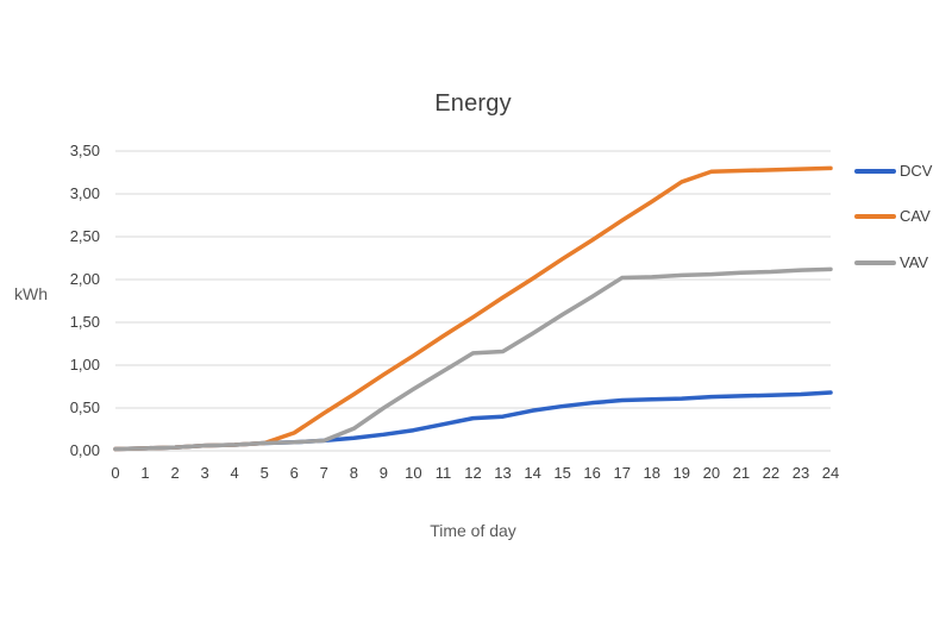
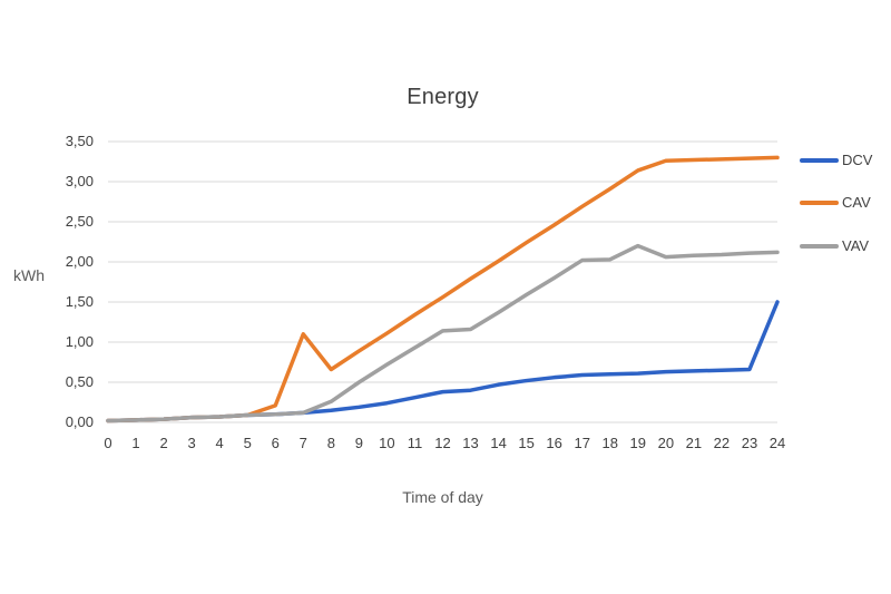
CAV/7: 0,4 -> 1,1
VAV/19: 2,0 -> 2,2
DCV/24: 0,7 -> 1,5
